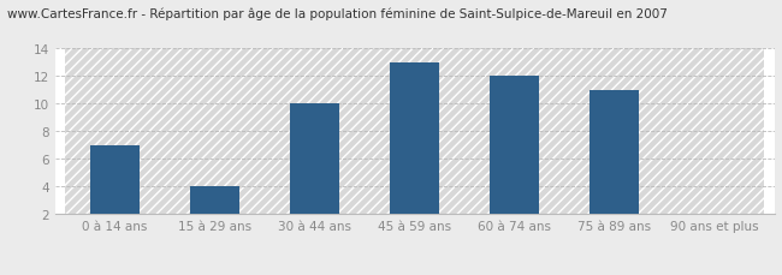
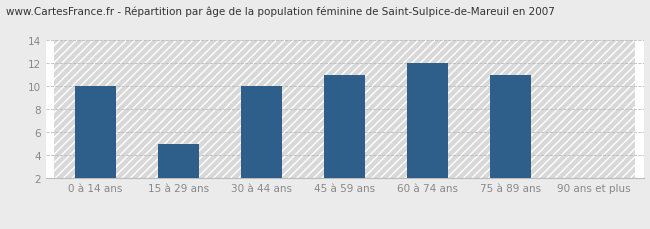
0 à 14 ans: 7 -> 10
15 à 29 ans: 4 -> 5
45 à 59 ans: 13 -> 11
